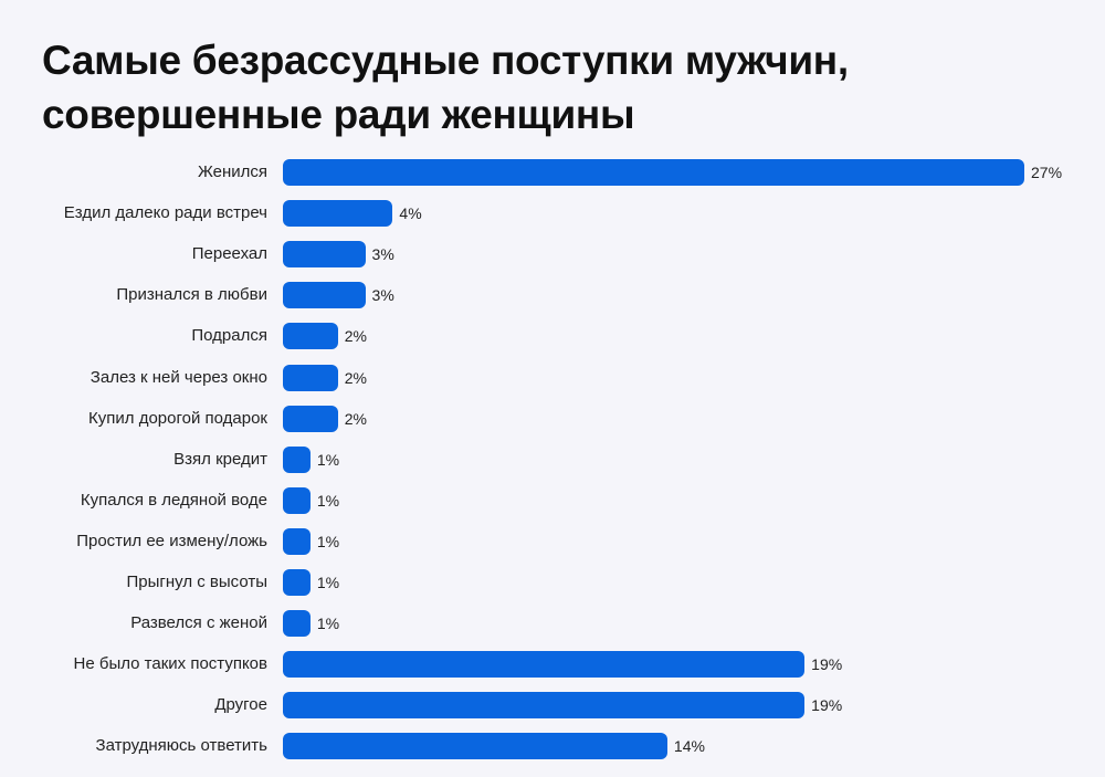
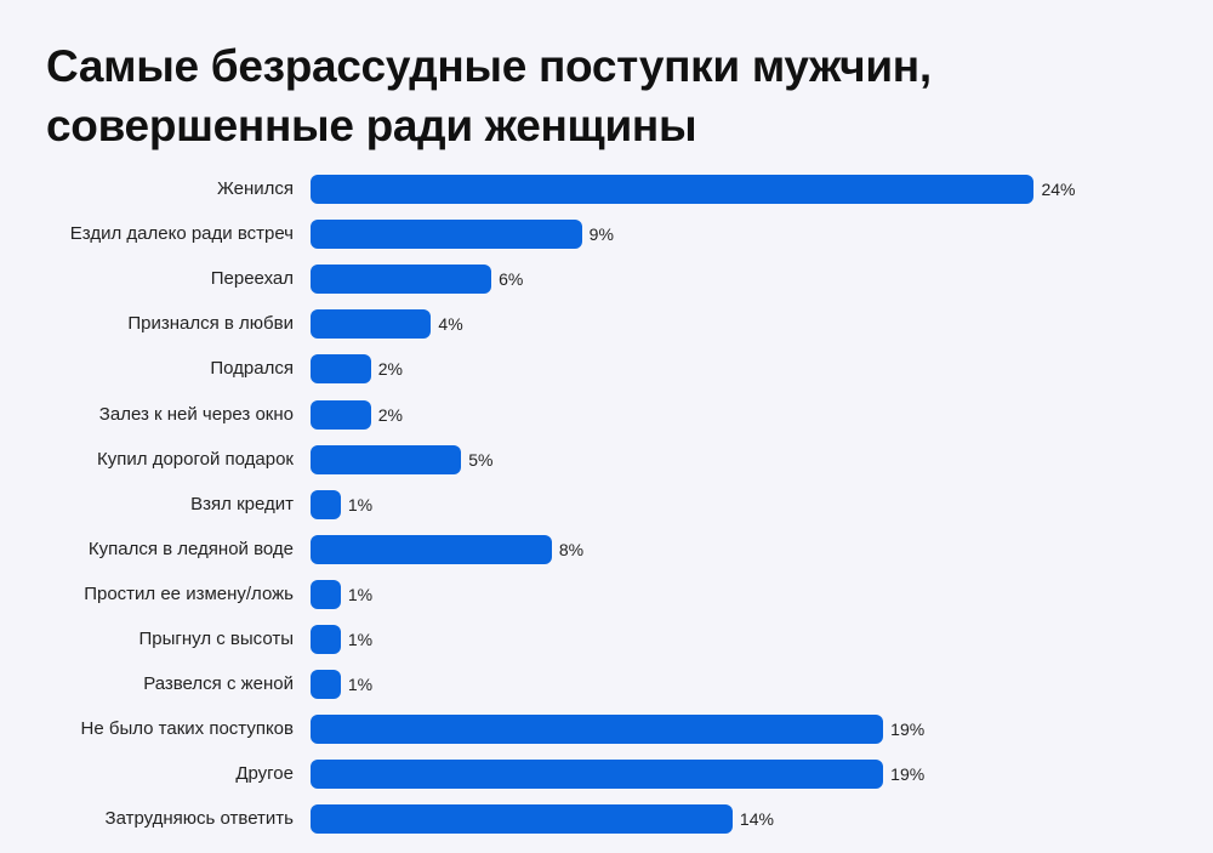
Женился: 27% -> 24%
Ездил далеко ради встреч: 4% -> 9%
Переехал: 3% -> 6%
Признался в любви: 3% -> 4%
Купил дорогой подарок: 2% -> 5%
Купался в ледяной воде: 1% -> 8%
